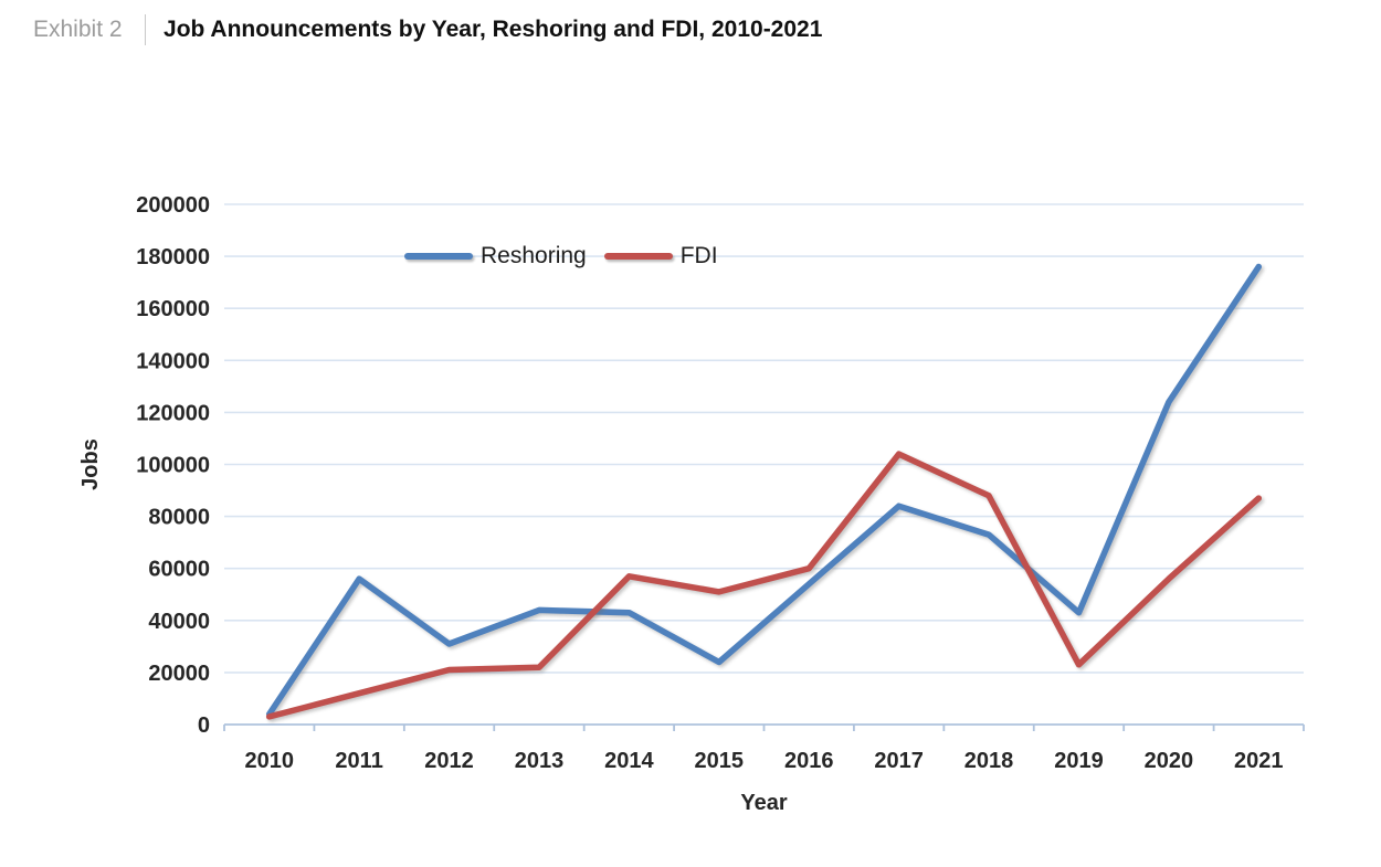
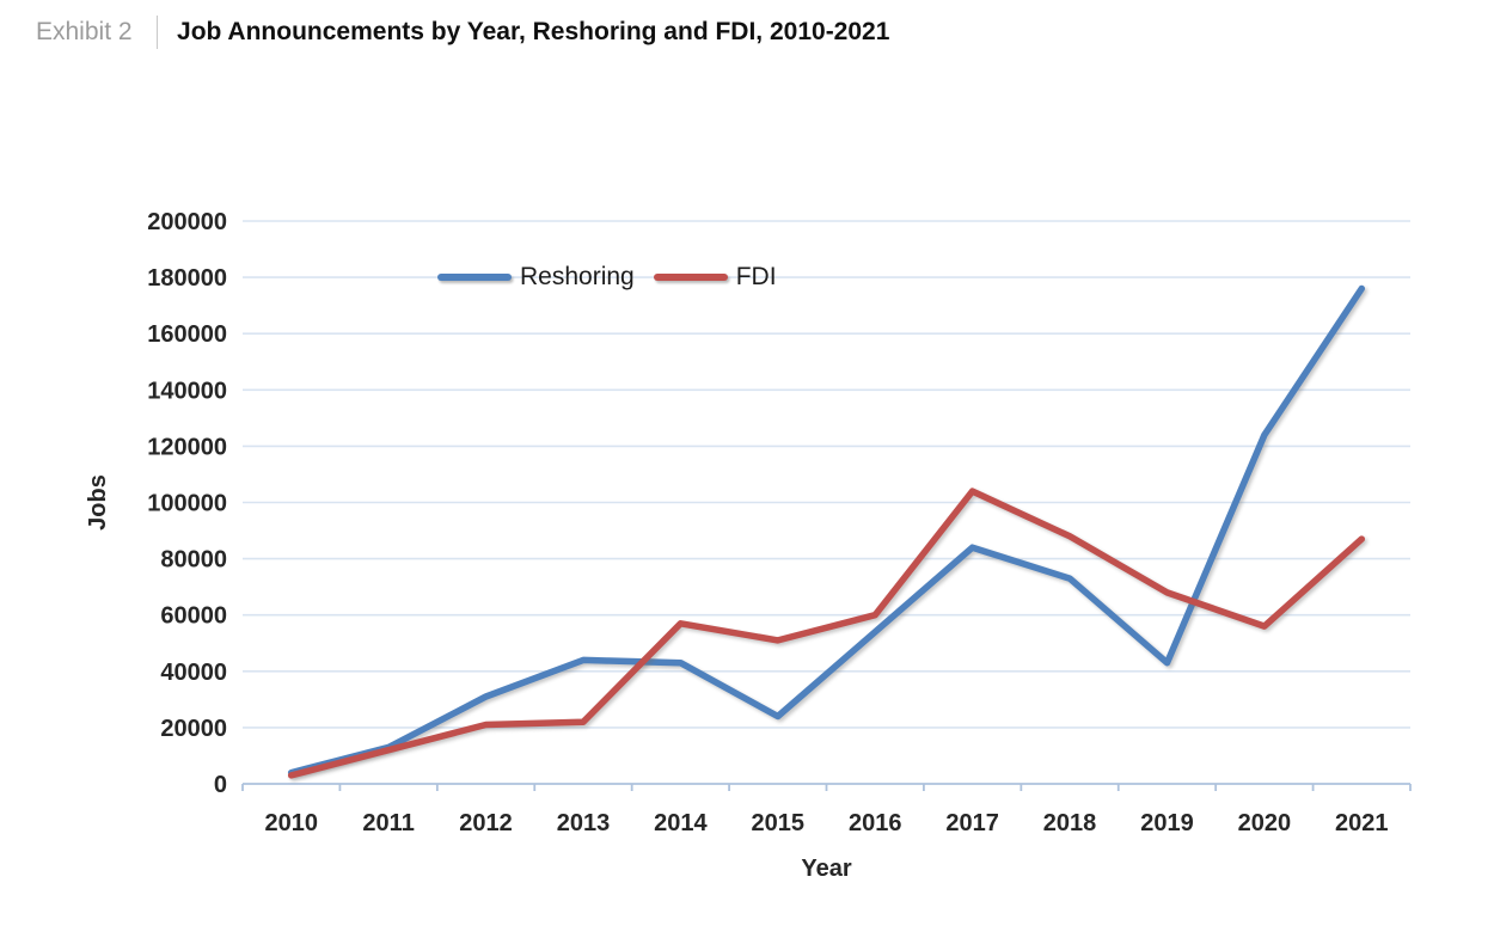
Reshoring/2011: 56000 -> 13000
FDI/2019: 23000 -> 68000
